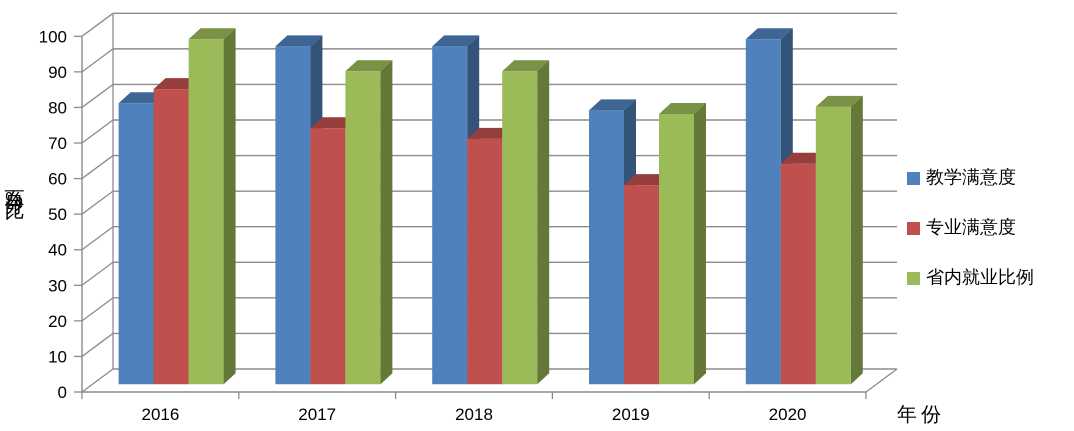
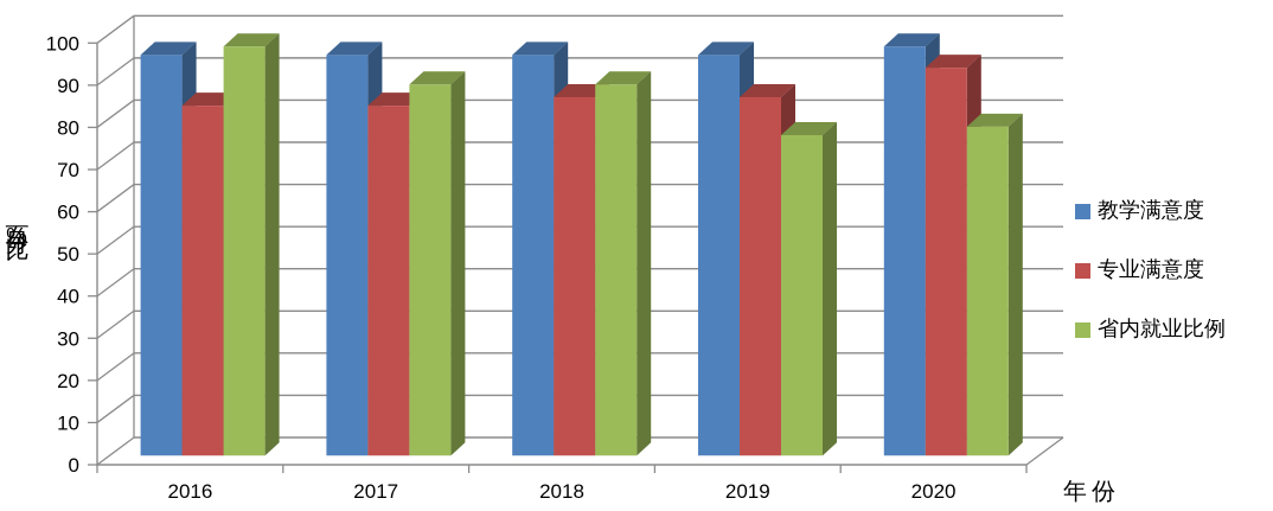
教学满意度/2016: 79 -> 95
专业满意度/2017: 72 -> 83
专业满意度/2018: 69 -> 85
教学满意度/2019: 77 -> 95
专业满意度/2019: 56 -> 85
专业满意度/2020: 62 -> 92
